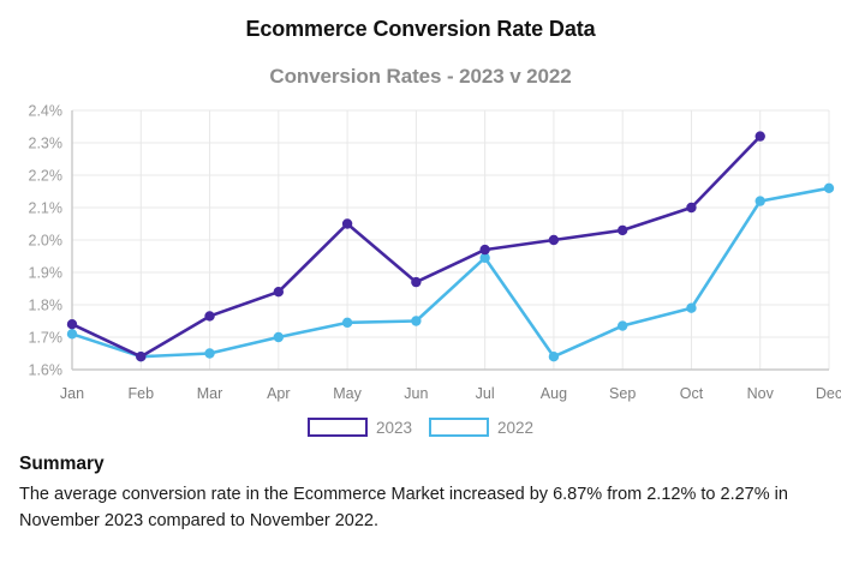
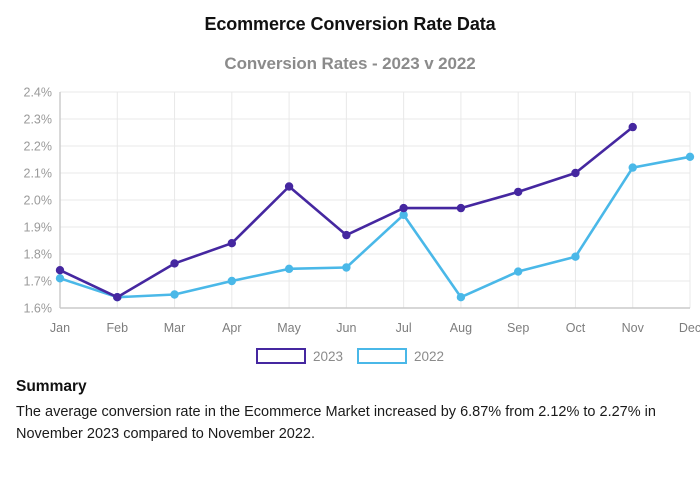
2023/Aug: 2.00% -> 1.97%
2023/Nov: 2.32% -> 2.27%
